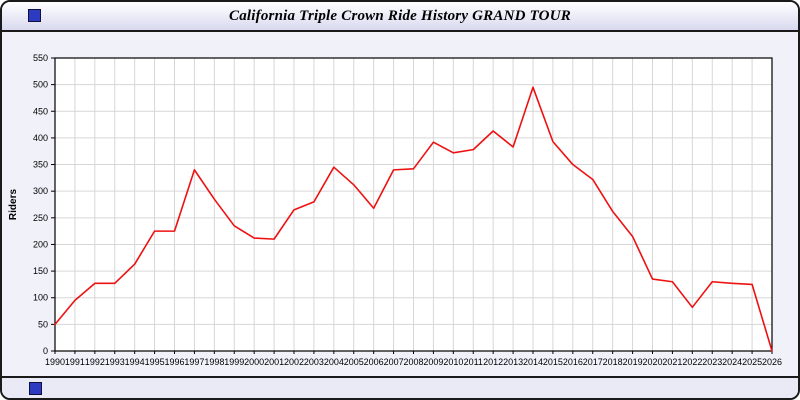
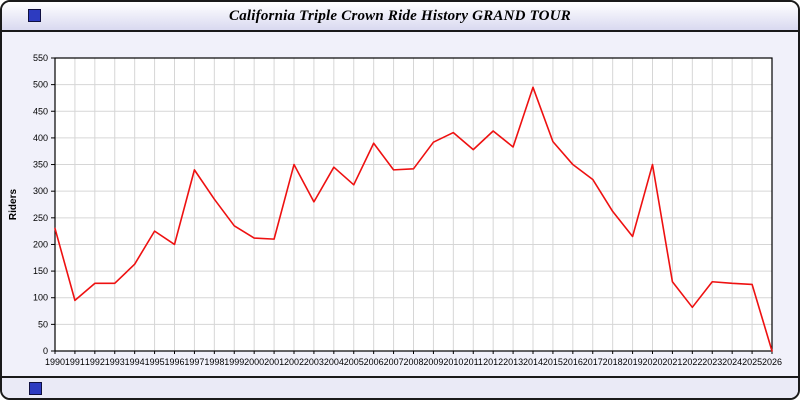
1990: 50 -> 230
1996: 220 -> 200
2002: 260 -> 350
2006: 270 -> 390
2010: 370 -> 410
2020: 140 -> 350
